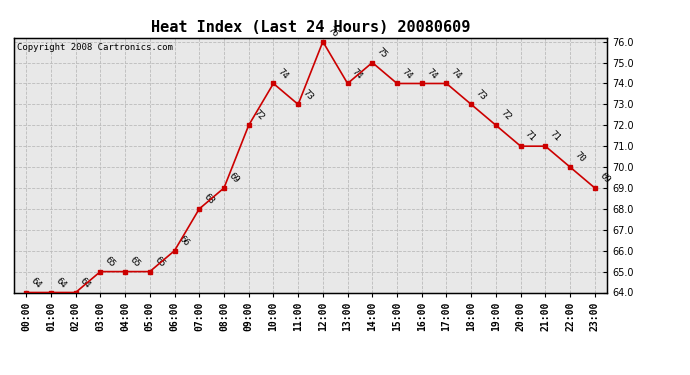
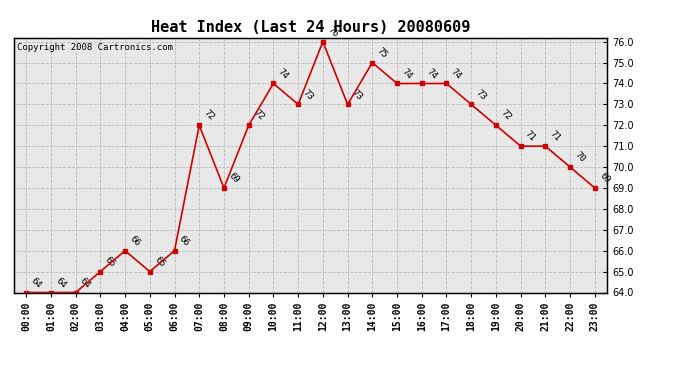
04:00: 65 -> 66
07:00: 68 -> 72
13:00: 74 -> 73
